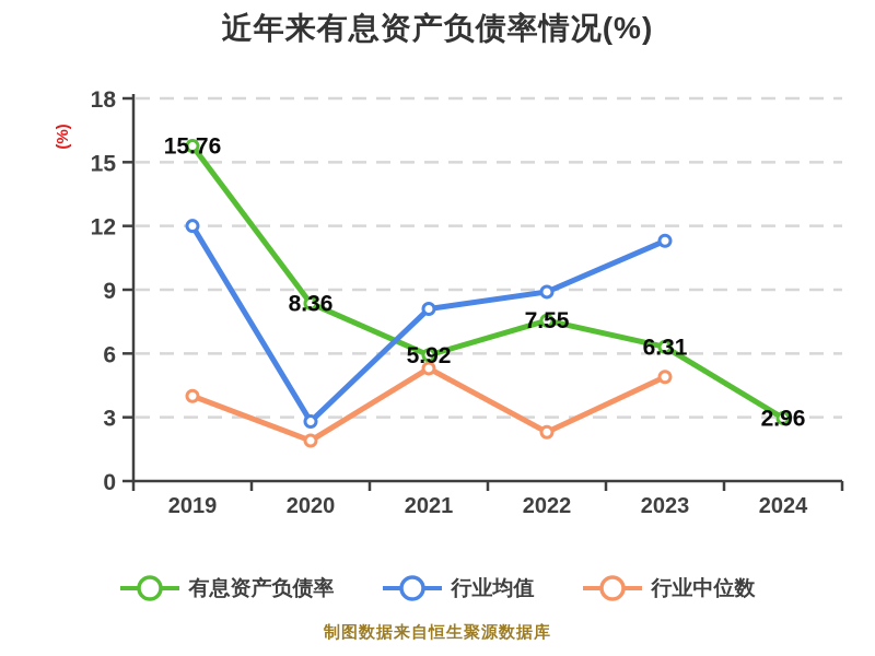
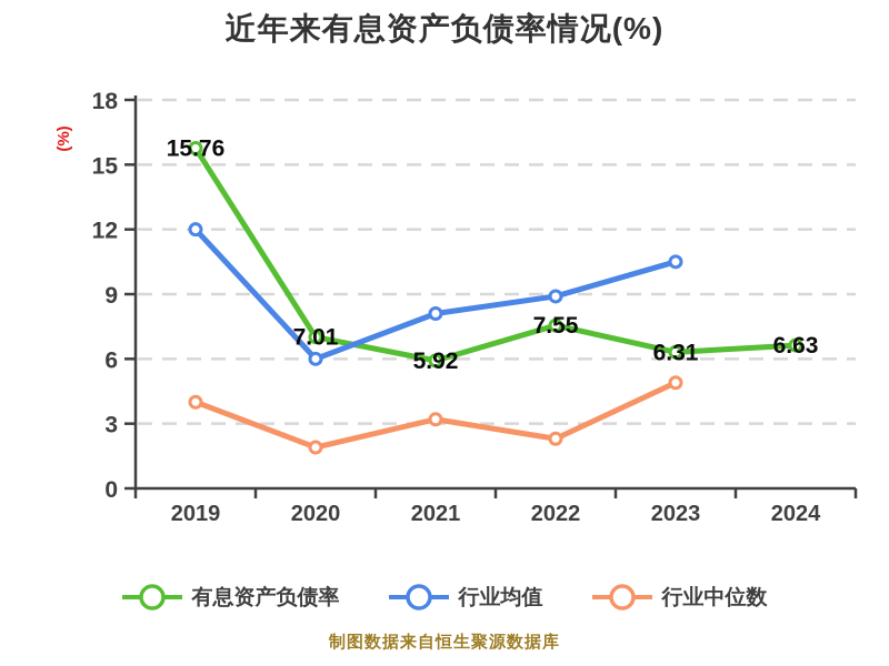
有息资产负债率/2020: 8.36 -> 7.01
行业均值/2020: 2.8 -> 6.0
行业中位数/2021: 5.3 -> 3.2
行业均值/2023: 11.3 -> 10.5
有息资产负债率/2024: 2.96 -> 6.63
